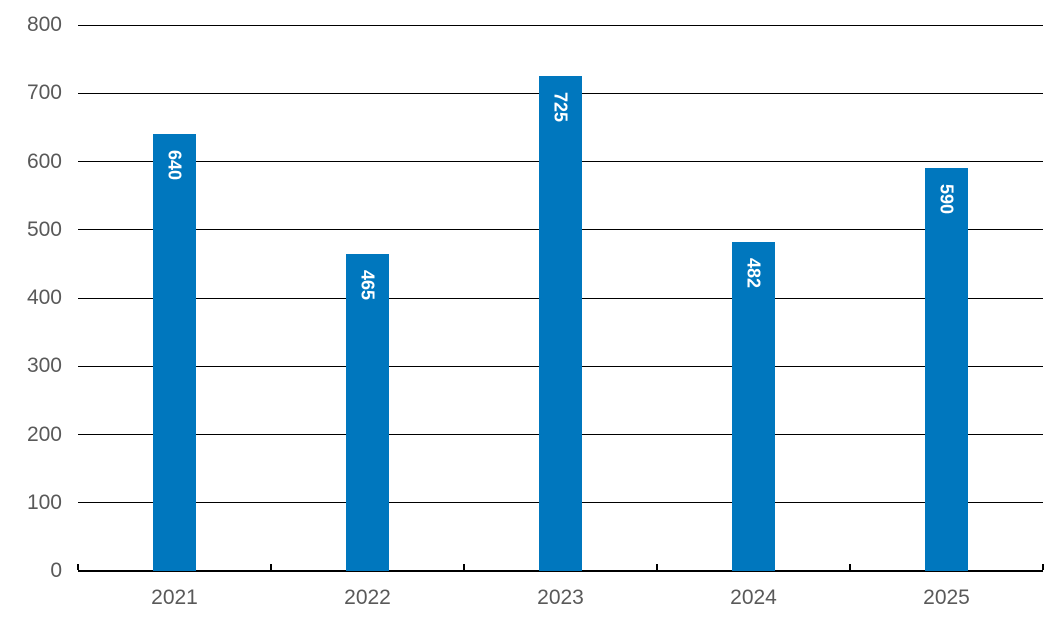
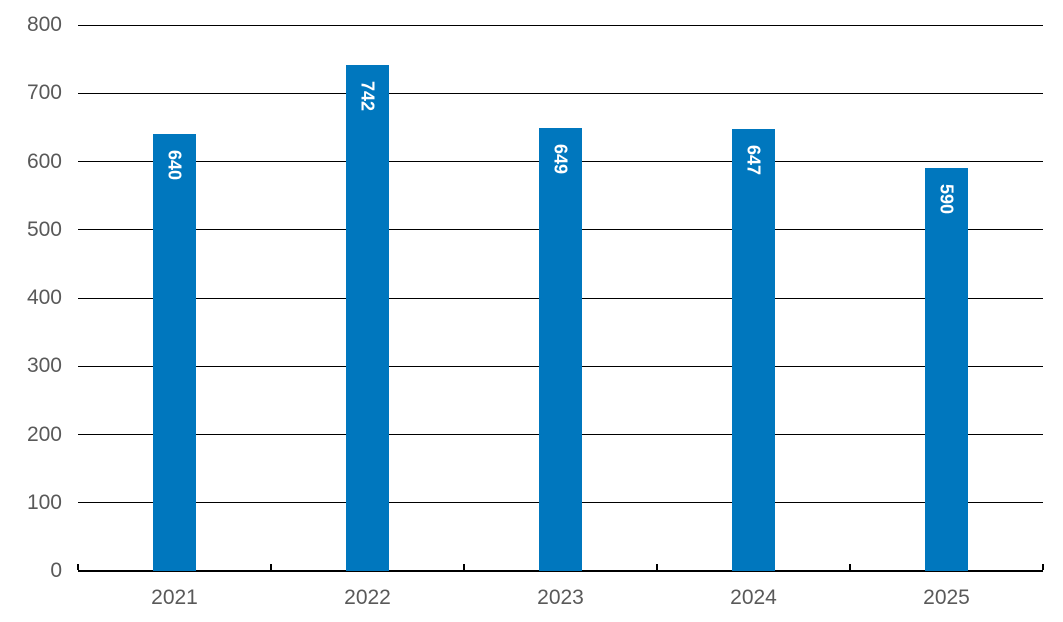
2022: 465 -> 742
2023: 725 -> 649
2024: 482 -> 647
